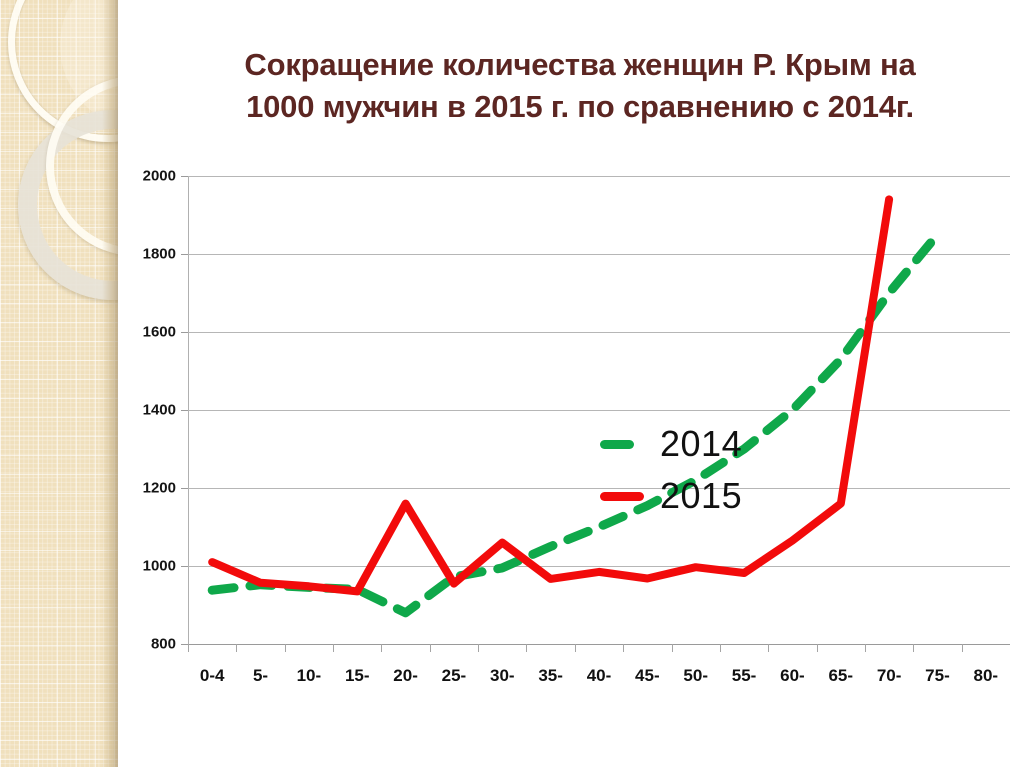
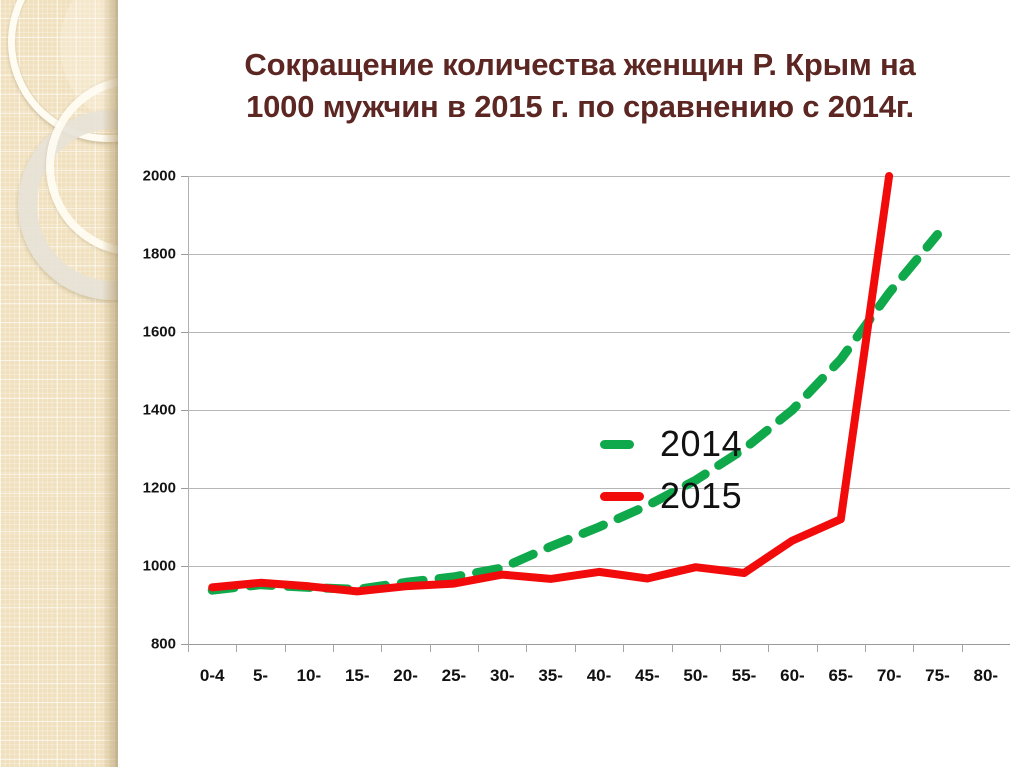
2015/0-4: 1010 -> 940
2014/20-: 880 -> 960
2015/20-: 1160 -> 950
2015/30-: 1060 -> 980
2015/65-: 1160 -> 1120
2015/70-: 1940 -> 2000
